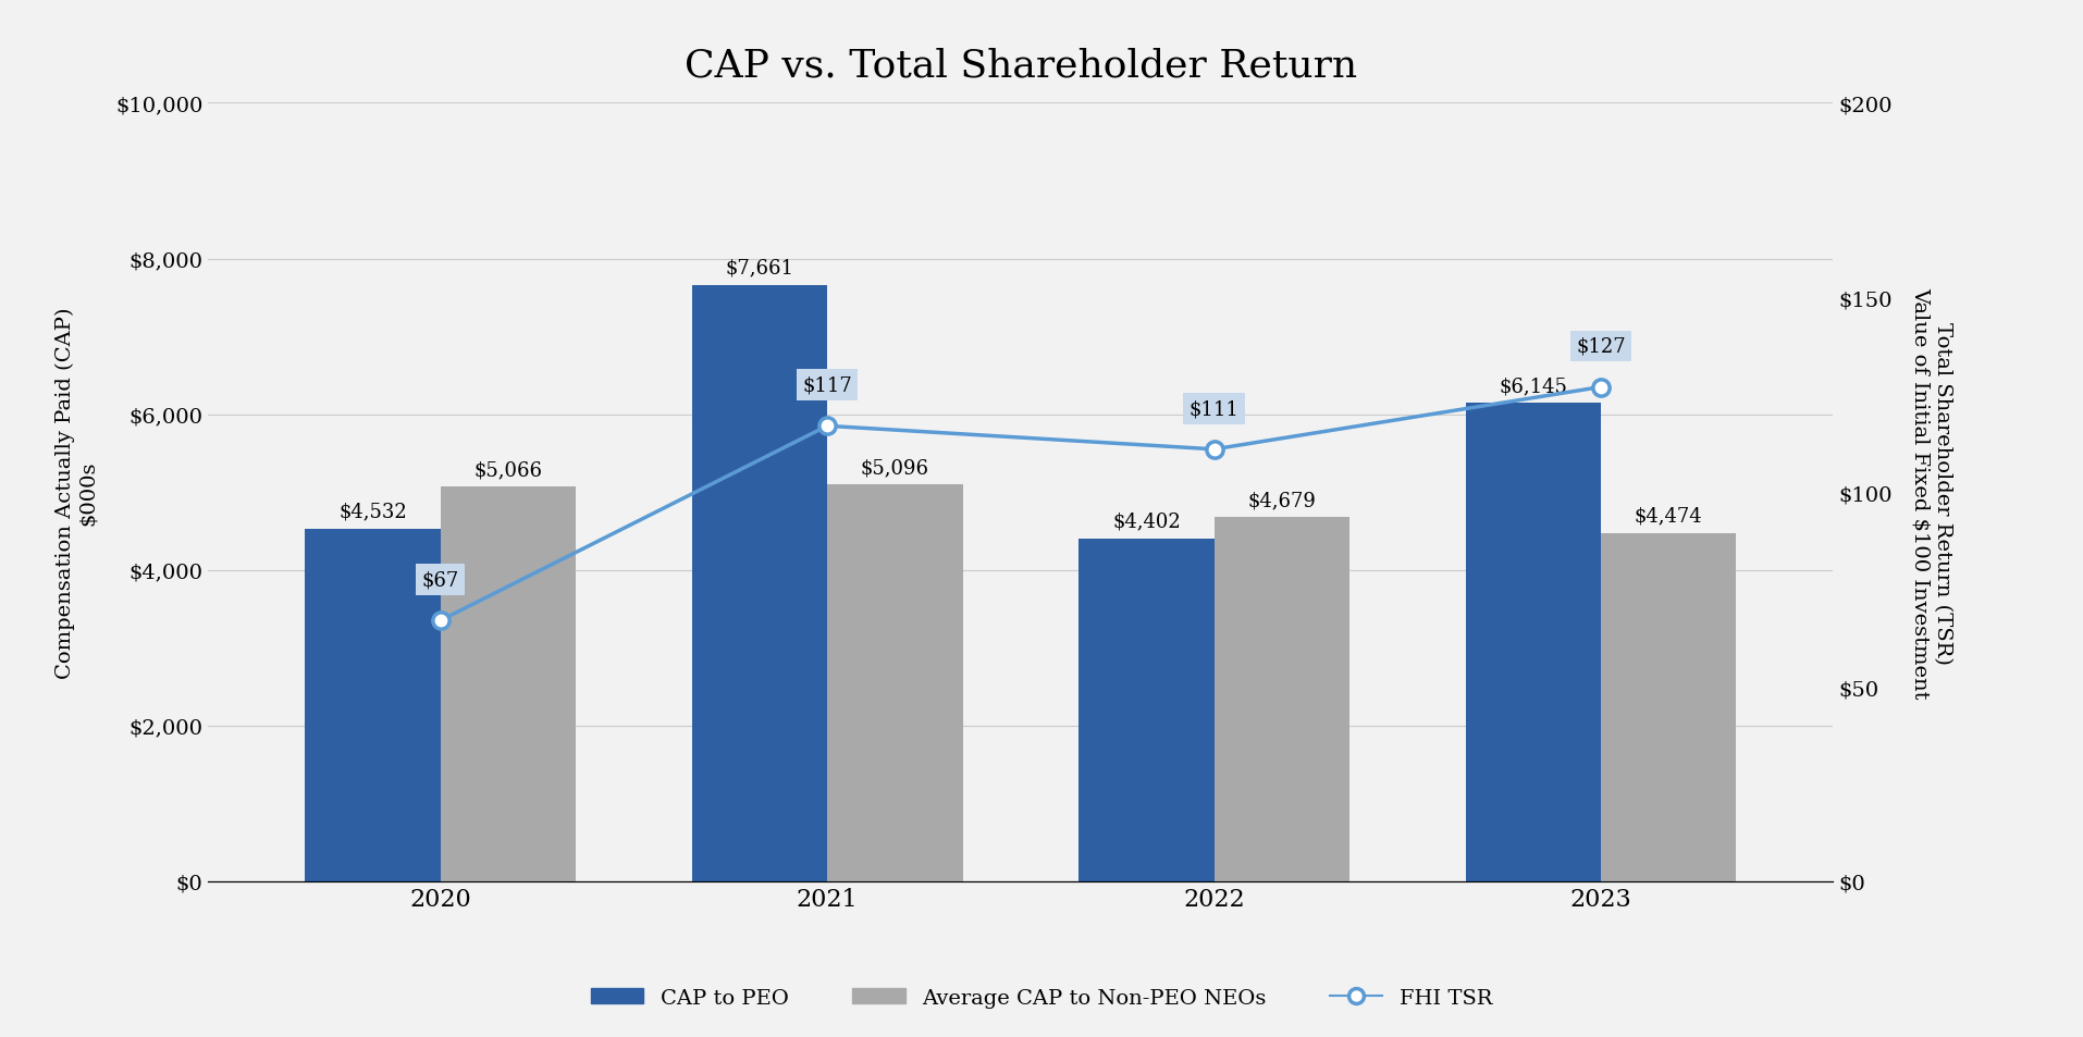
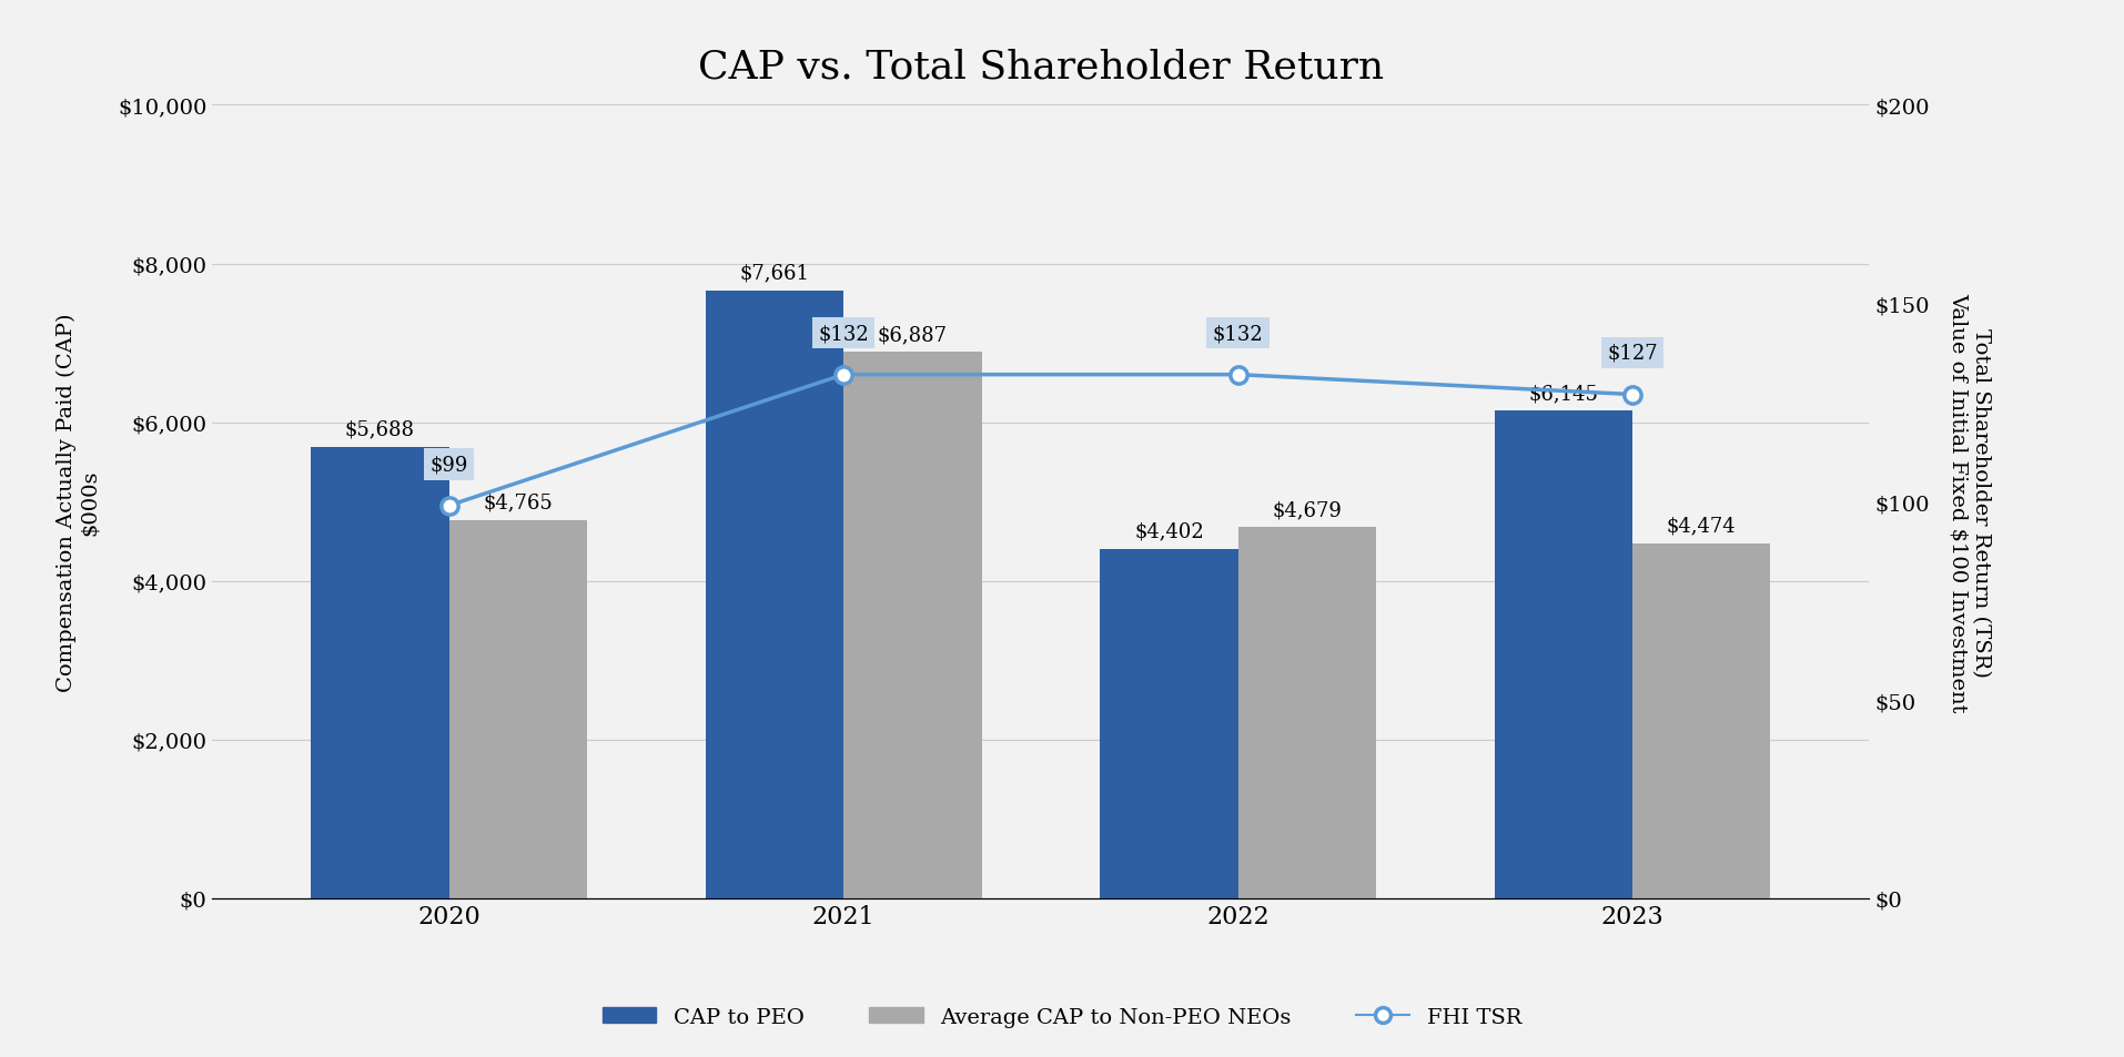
CAP to PEO/2020: $4,532 -> $5,688
FHI TSR/2020: $67 -> $99
Average CAP to Non-PEO NEOs/2020: $5,066 -> $4,765
FHI TSR/2021: $117 -> $132
Average CAP to Non-PEO NEOs/2021: $5,096 -> $6,887
FHI TSR/2022: $111 -> $132
